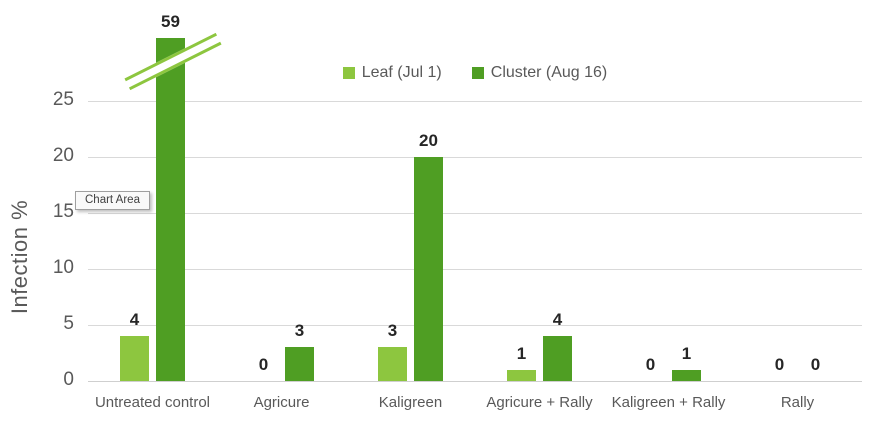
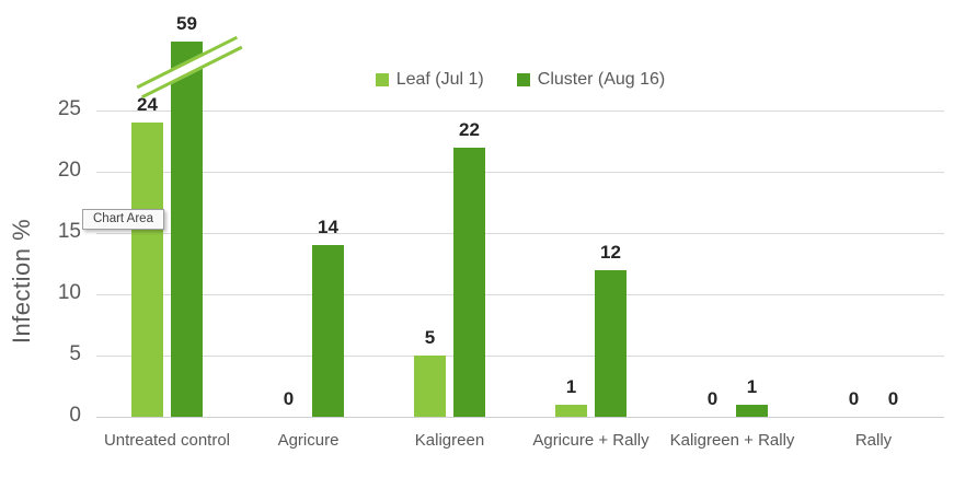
Leaf (Jul 1)/Untreated control: 4 -> 24
Cluster (Aug 16)/Agricure: 3 -> 14
Leaf (Jul 1)/Kaligreen: 3 -> 5
Cluster (Aug 16)/Kaligreen: 20 -> 22
Cluster (Aug 16)/Agricure + Rally: 4 -> 12
